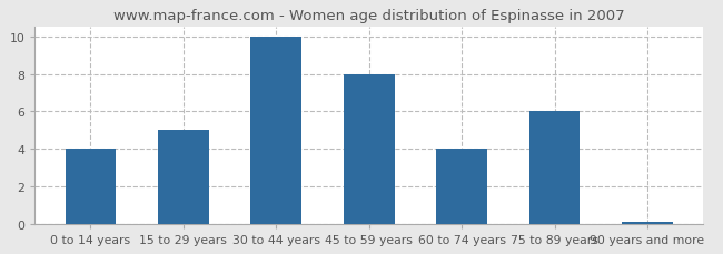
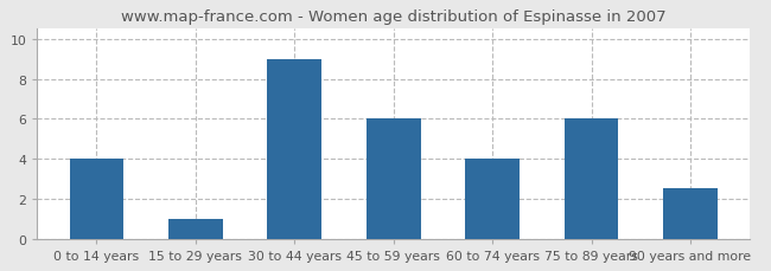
15 to 29 years: 5.0 -> 1.0
30 to 44 years: 10.0 -> 9.0
45 to 59 years: 8.0 -> 6.0
90 years and more: 0.1 -> 2.5
